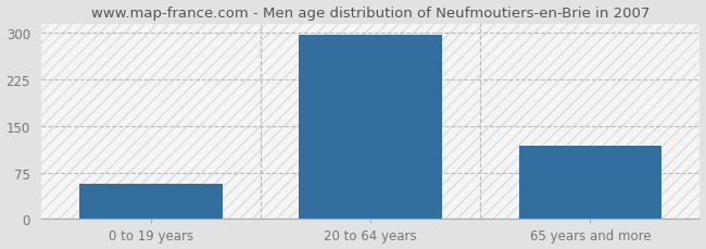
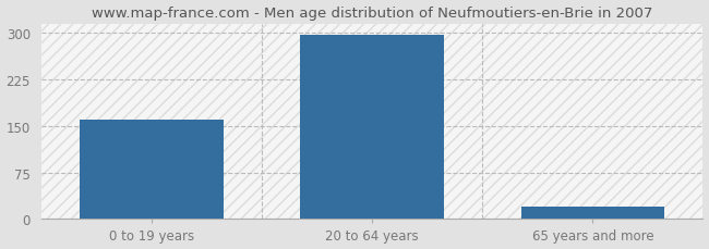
0 to 19 years: 56 -> 160
65 years and more: 118 -> 20
